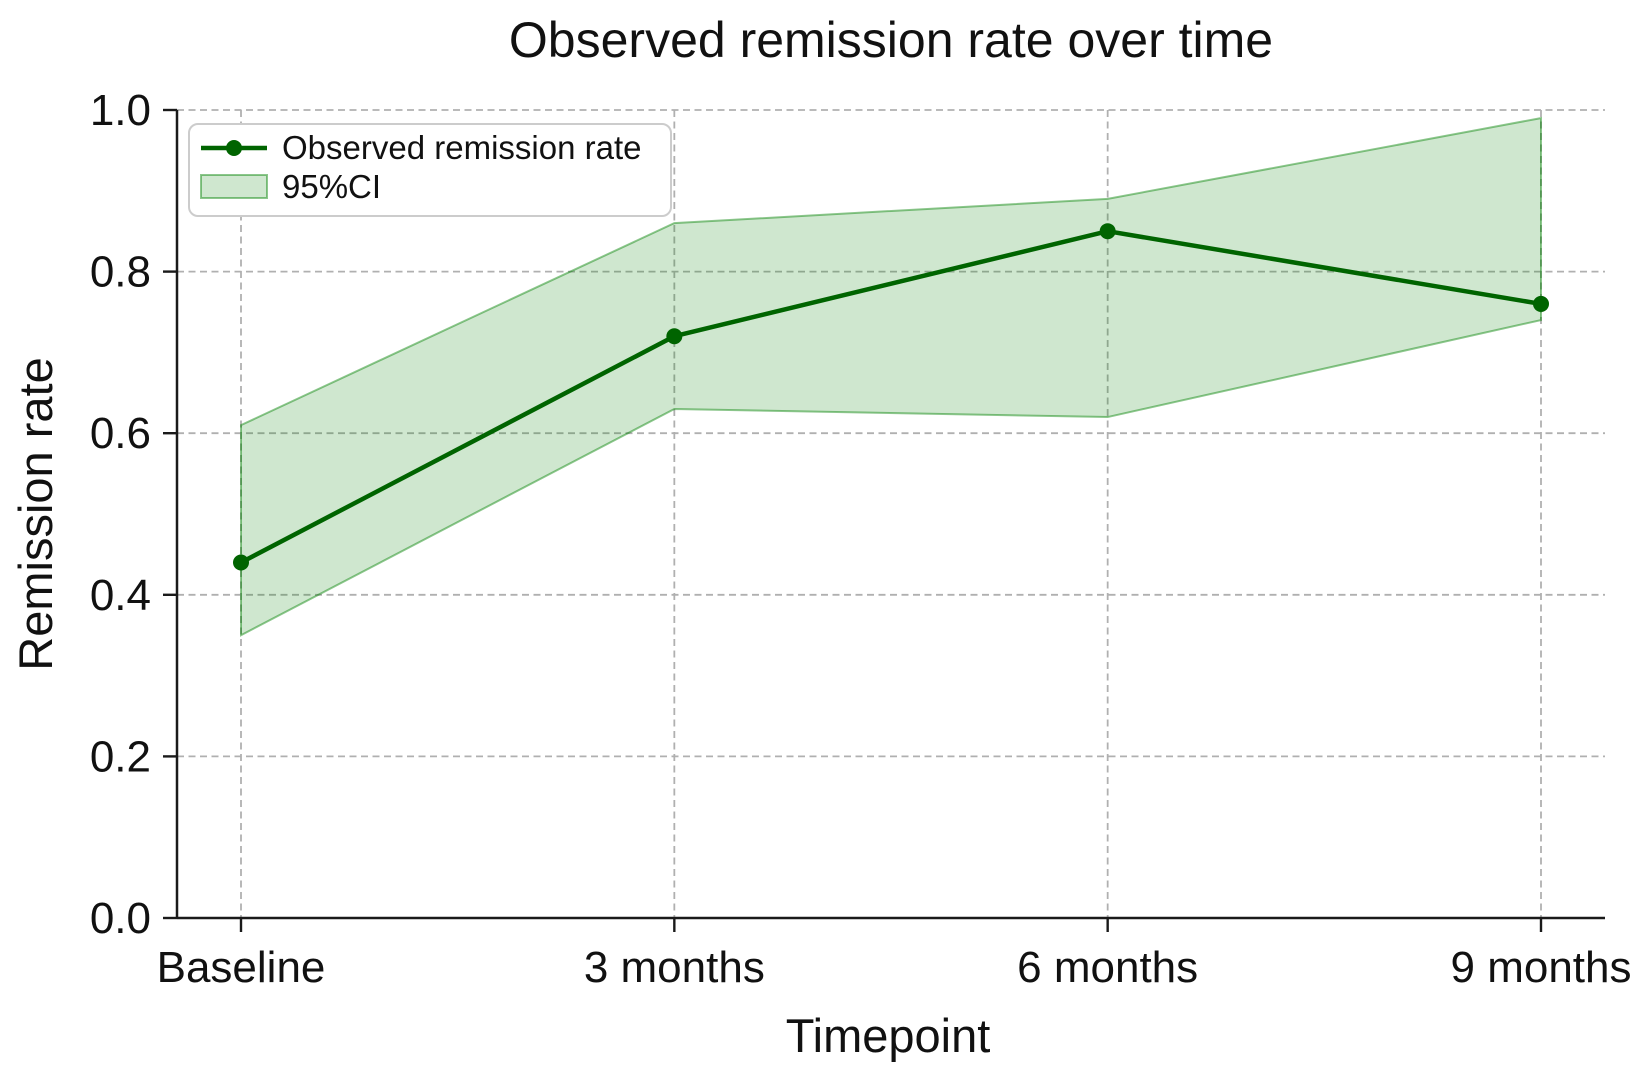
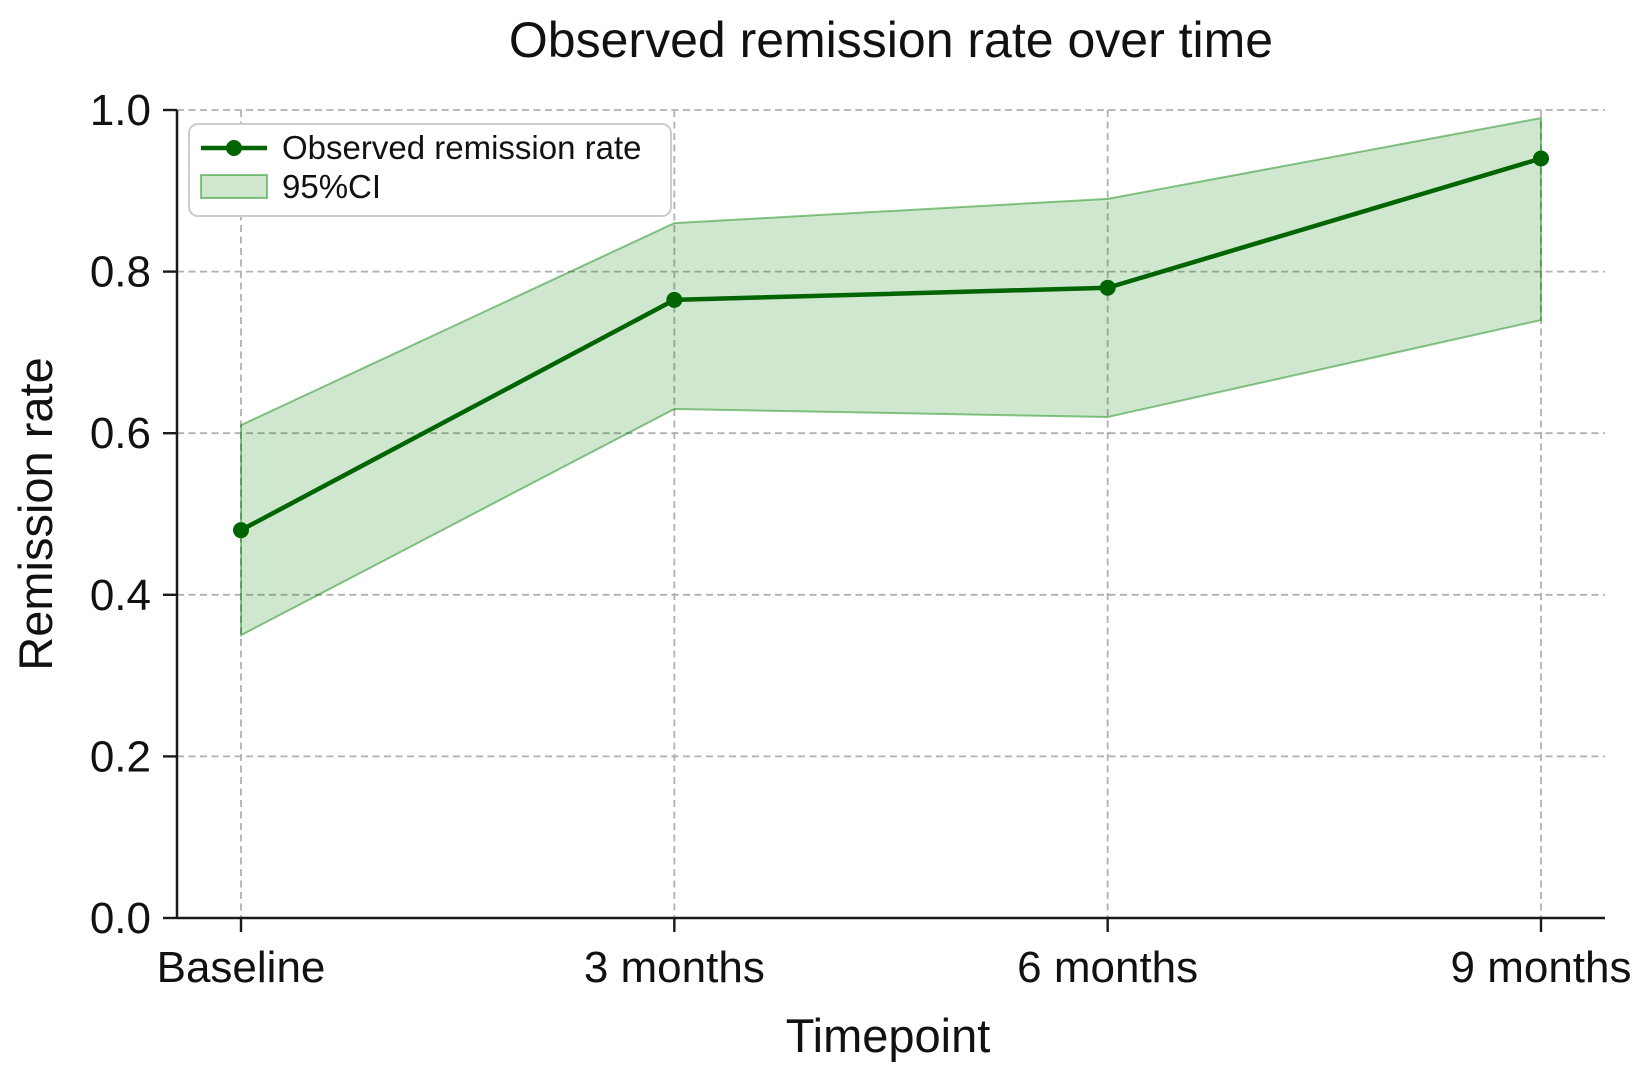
Baseline: 0.44 -> 0.48
3 months: 0.72 -> 0.77
6 months: 0.85 -> 0.78
9 months: 0.76 -> 0.94
